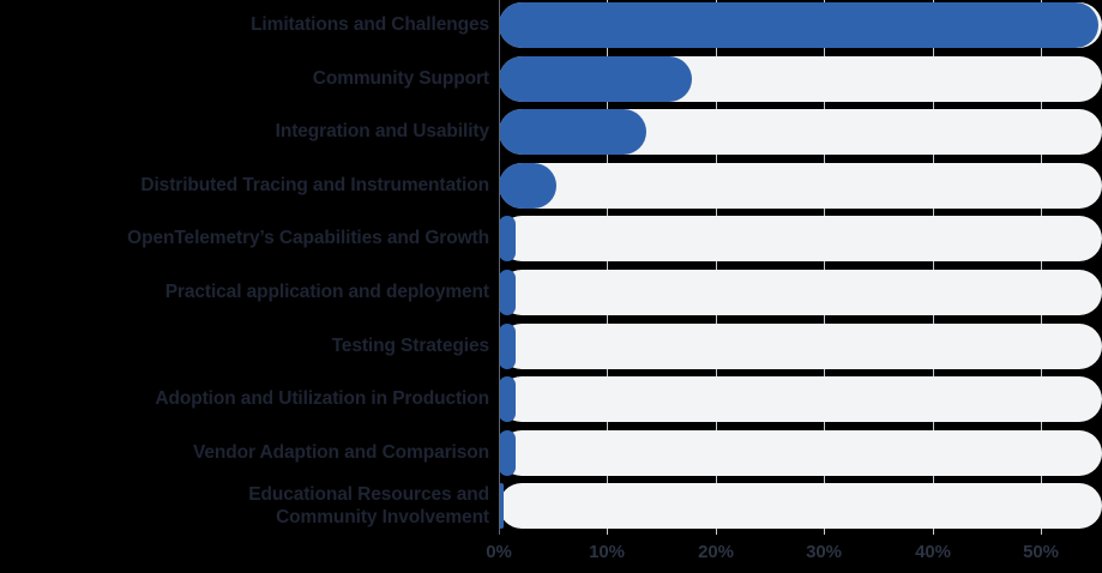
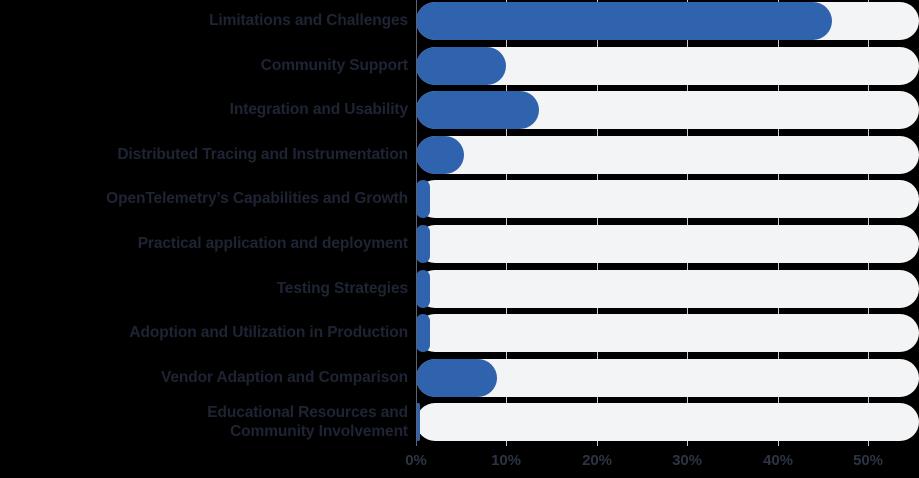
Limitations and Challenges: 55% -> 46%
Community Support: 18% -> 10%
Vendor Adaption and Comparison: 2% -> 9%
